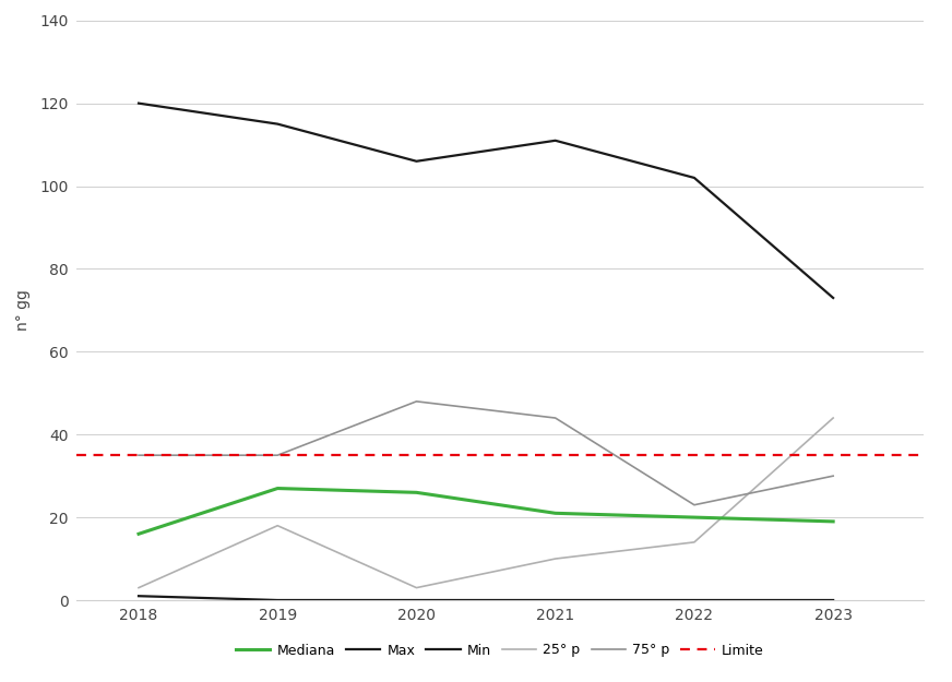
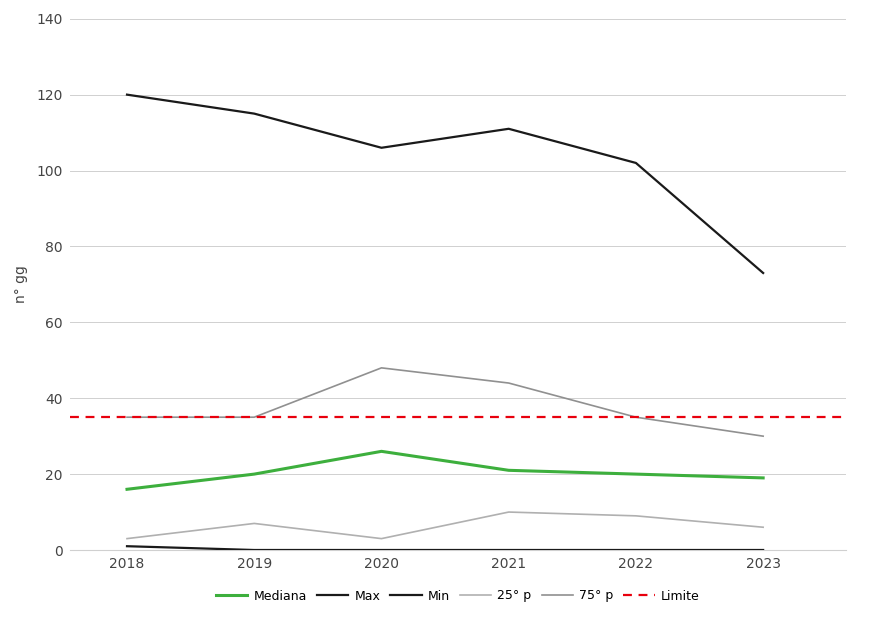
Mediana/2019: 27 -> 20
25° p/2019: 18 -> 7
25° p/2022: 14 -> 9
75° p/2022: 23 -> 35
25° p/2023: 44 -> 6
